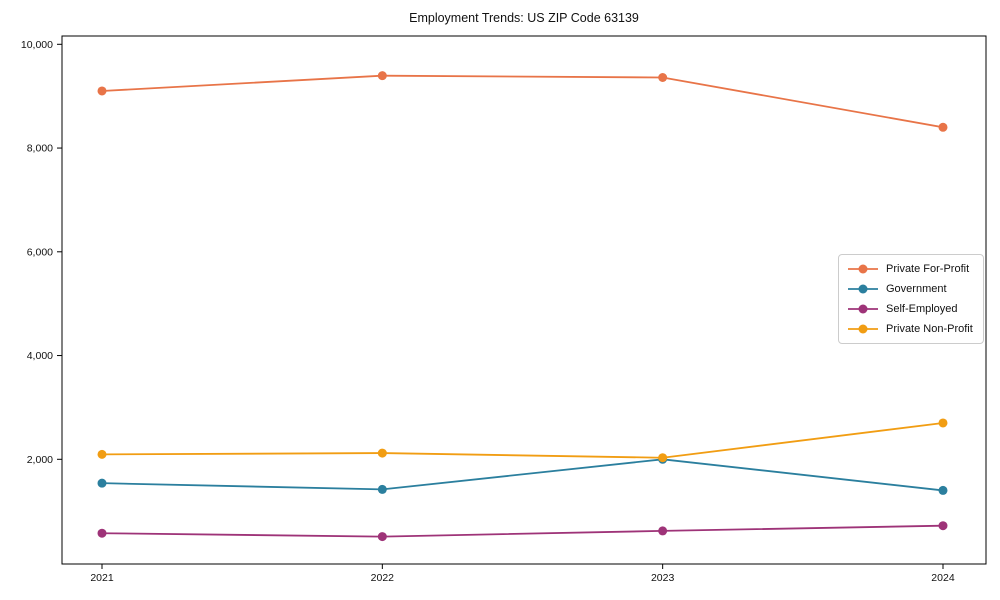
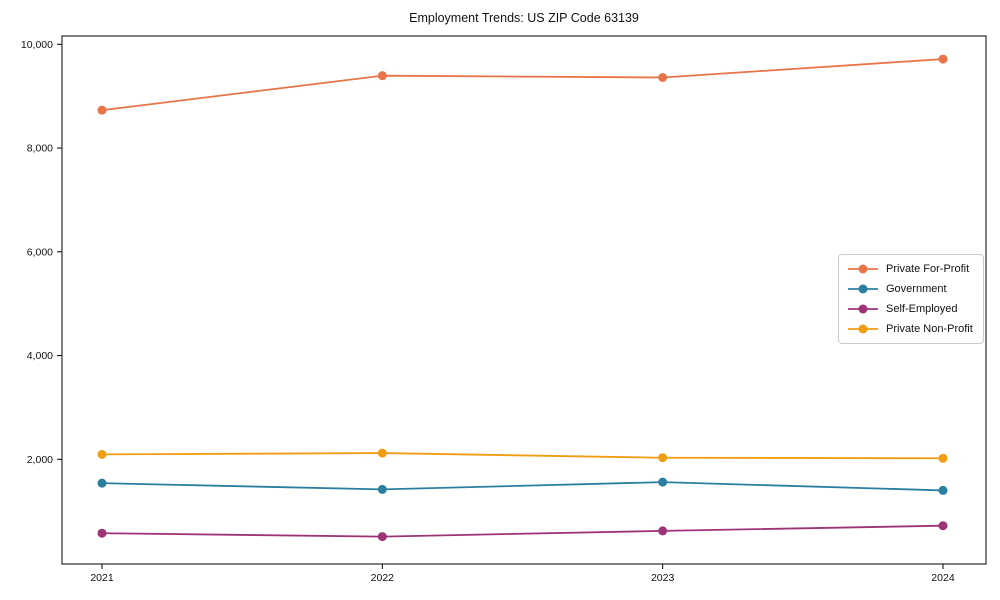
Private For-Profit/2021: 9100 -> 8700
Government/2023: 2000 -> 1600
Private For-Profit/2024: 8400 -> 9700
Private Non-Profit/2024: 2700 -> 2000
